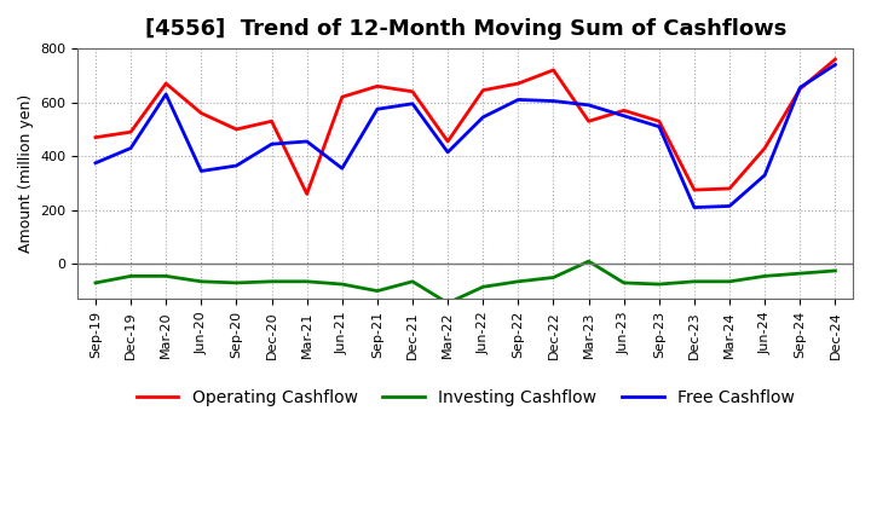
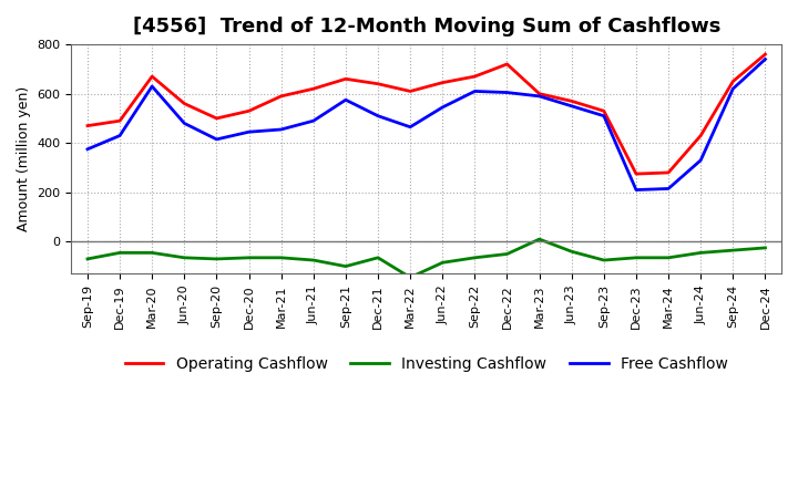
Free Cashflow/Jun-20: 345 -> 480
Free Cashflow/Sep-20: 365 -> 415
Operating Cashflow/Mar-21: 260 -> 590
Free Cashflow/Jun-21: 355 -> 490
Free Cashflow/Dec-21: 595 -> 510
Operating Cashflow/Mar-22: 455 -> 610
Free Cashflow/Mar-22: 415 -> 465
Operating Cashflow/Mar-23: 530 -> 600
Investing Cashflow/Jun-23: -70 -> -40
Free Cashflow/Sep-24: 655 -> 620
